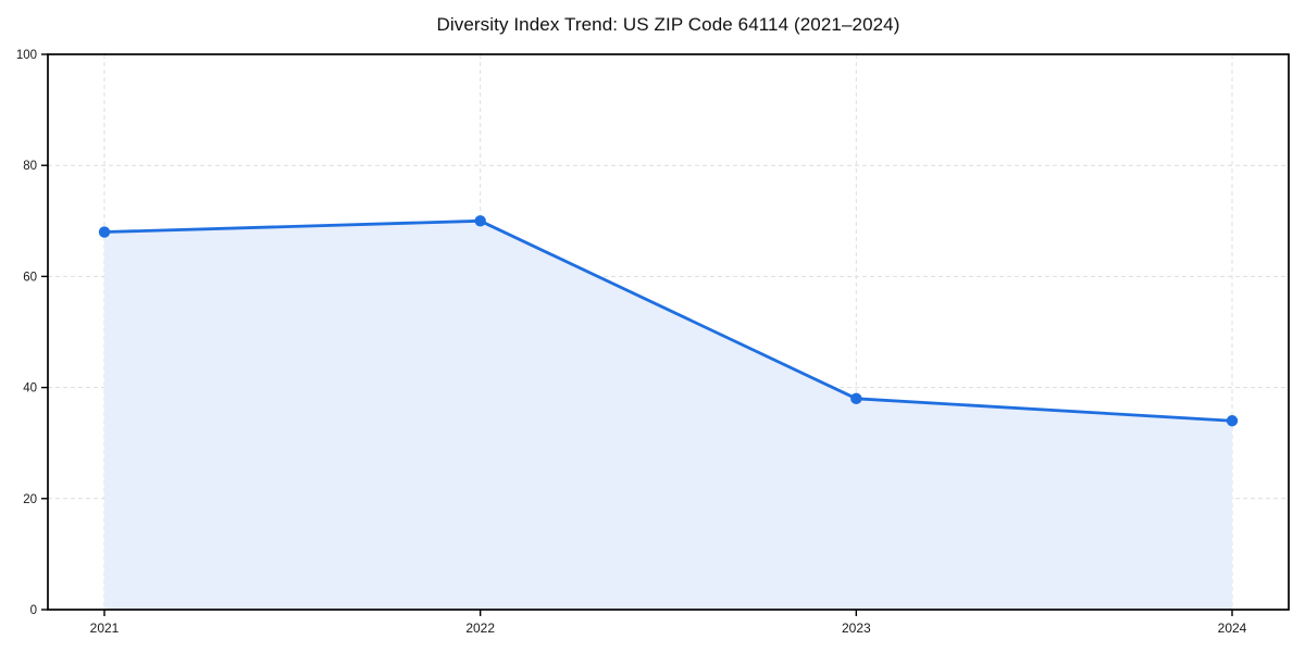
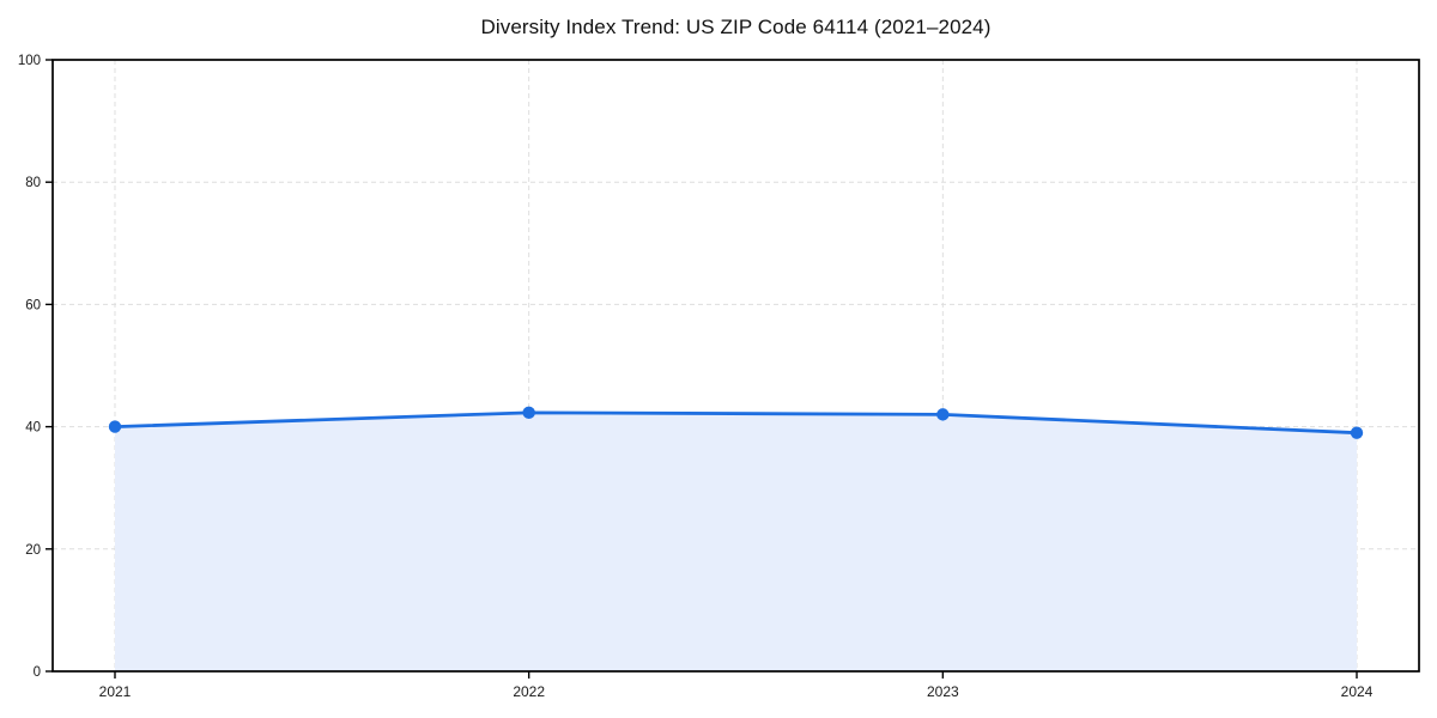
2021: 68 -> 40
2022: 70 -> 42
2023: 38 -> 42
2024: 34 -> 39
